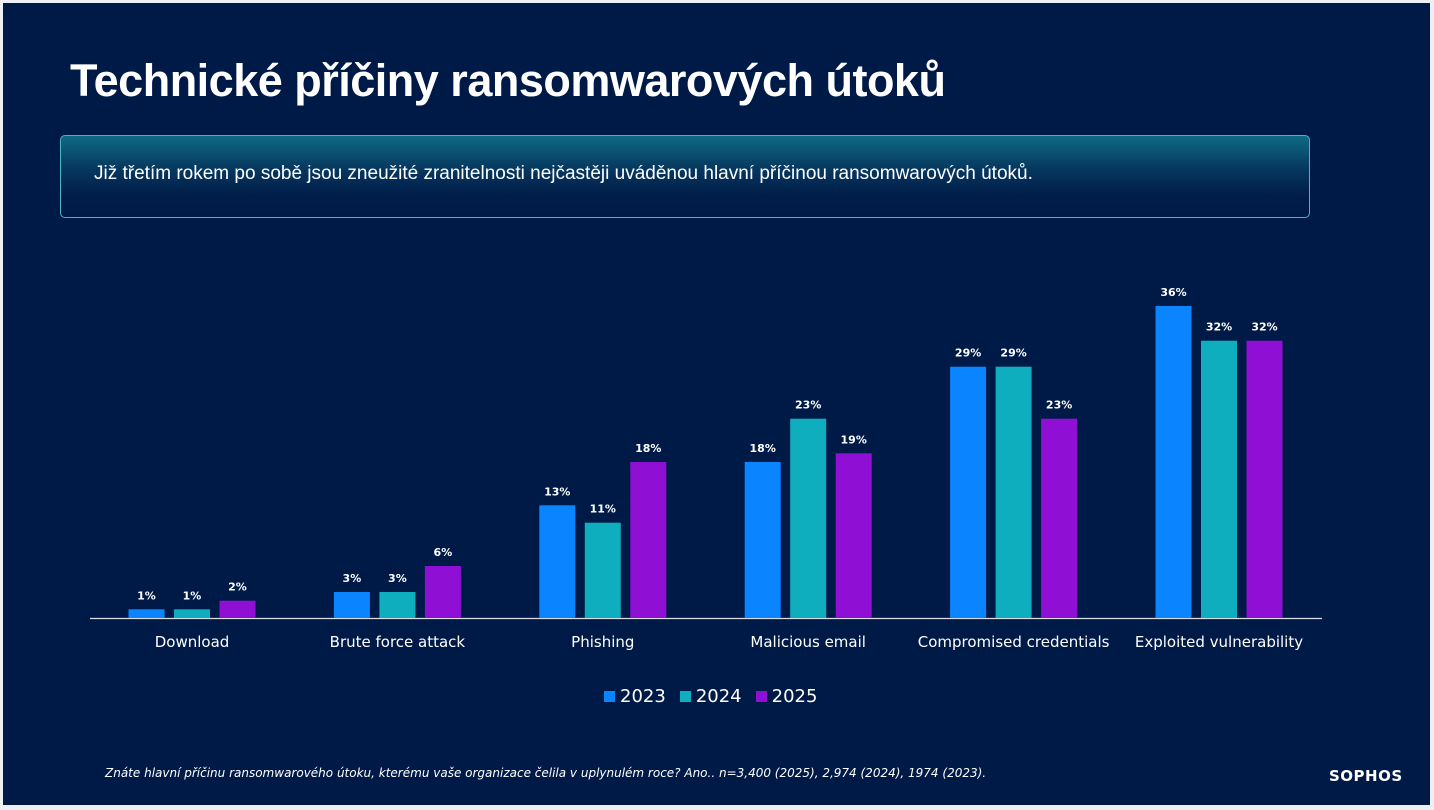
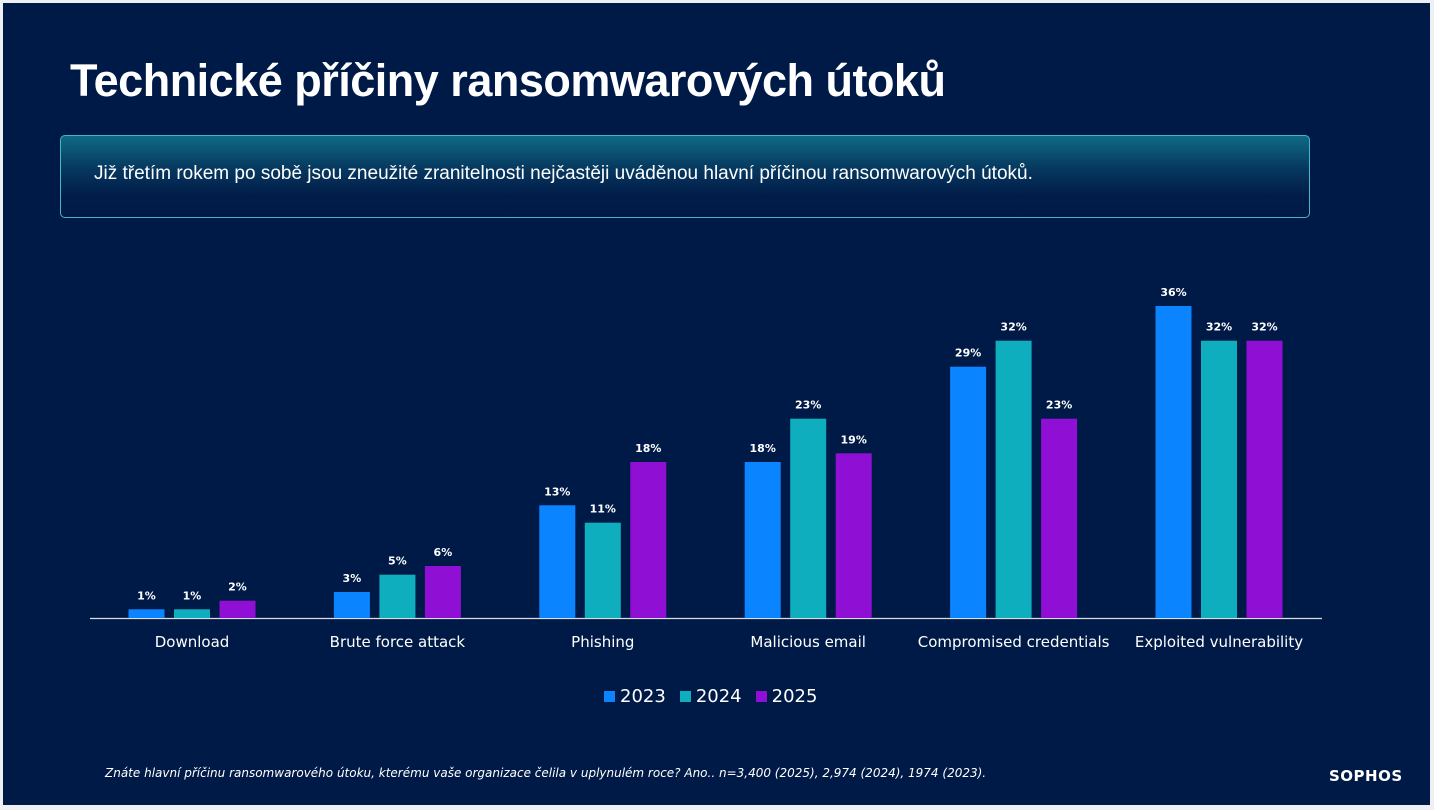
2024/Brute force attack: 3% -> 5%
2024/Compromised credentials: 29% -> 32%
